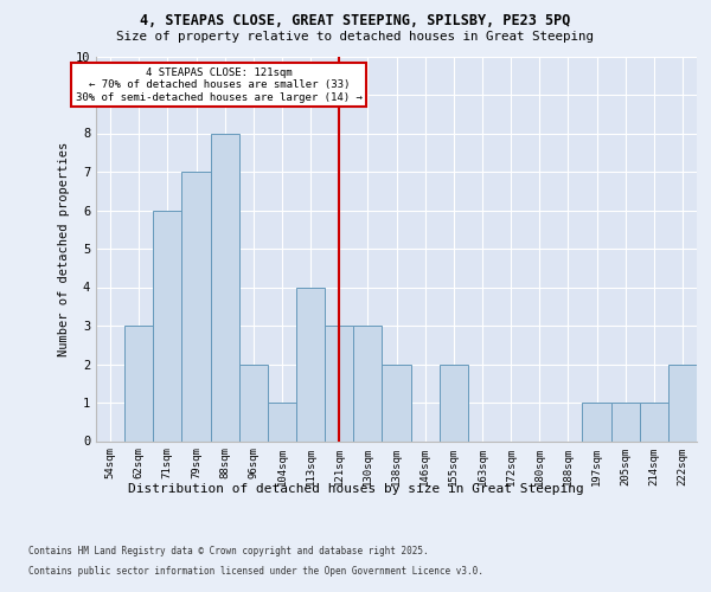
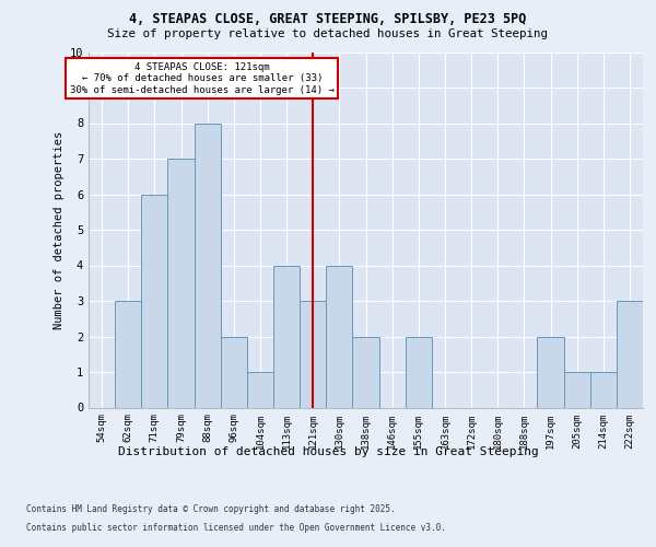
130sqm: 3 -> 4
197sqm: 1 -> 2
222sqm: 2 -> 3
